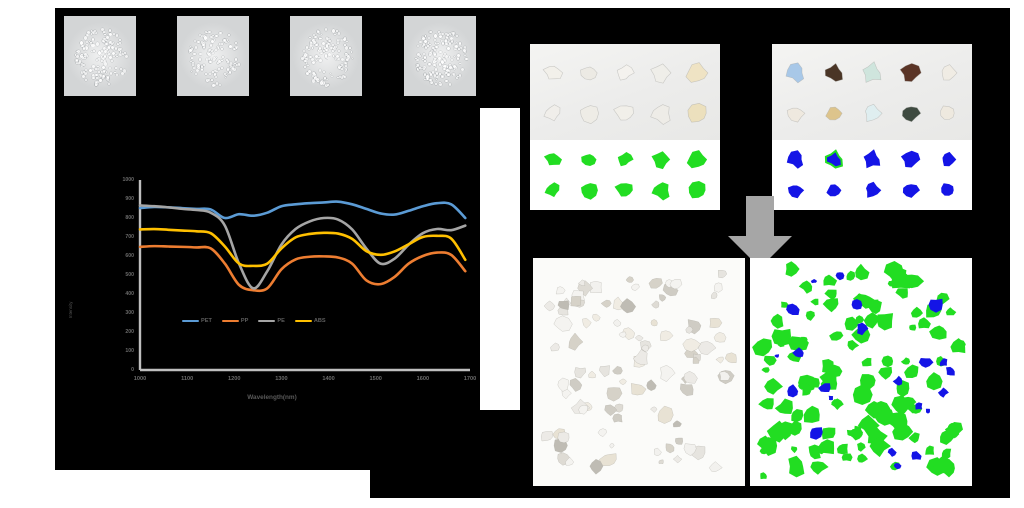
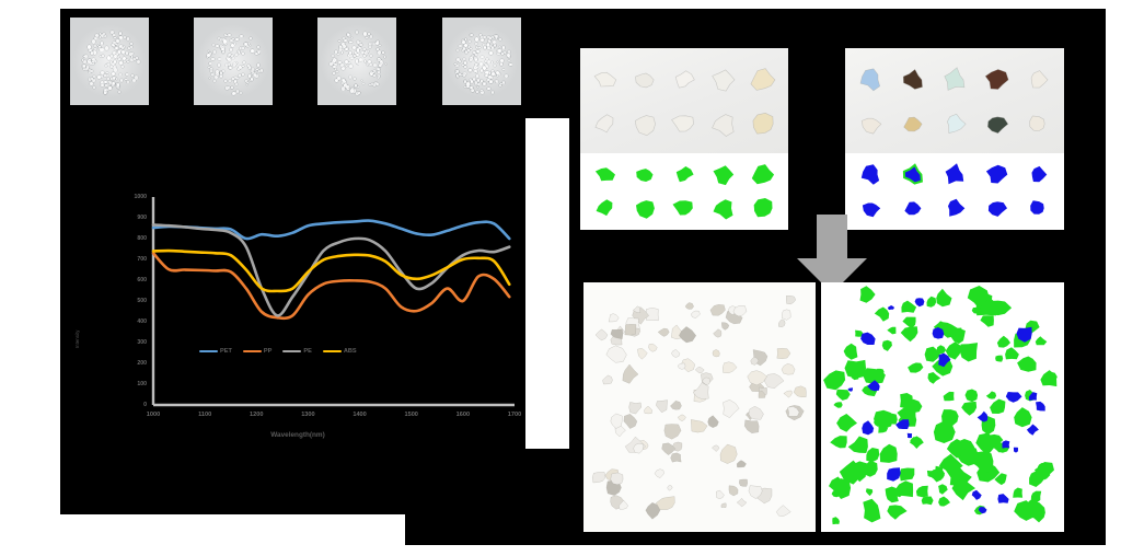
PP/1000: 650 -> 730
PE/1300: 660 -> 630
PP/1600: 600 -> 500
